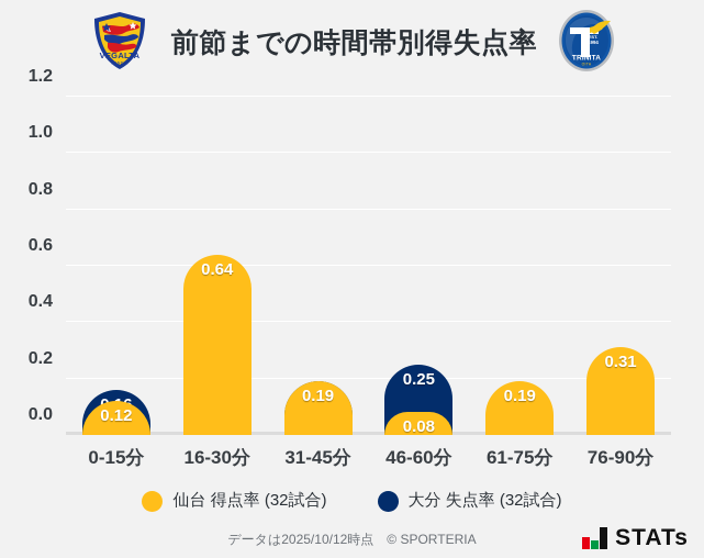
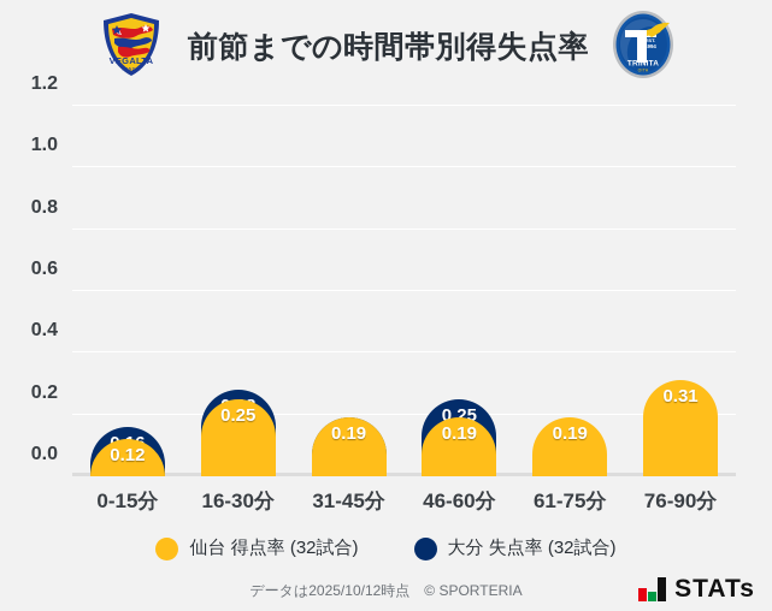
仙台 得点率 (32試合)/16-30分: 0.64 -> 0.25
仙台 得点率 (32試合)/46-60分: 0.08 -> 0.19
大分 失点率 (32試合)/76-90分: 0.14 -> 0.19
